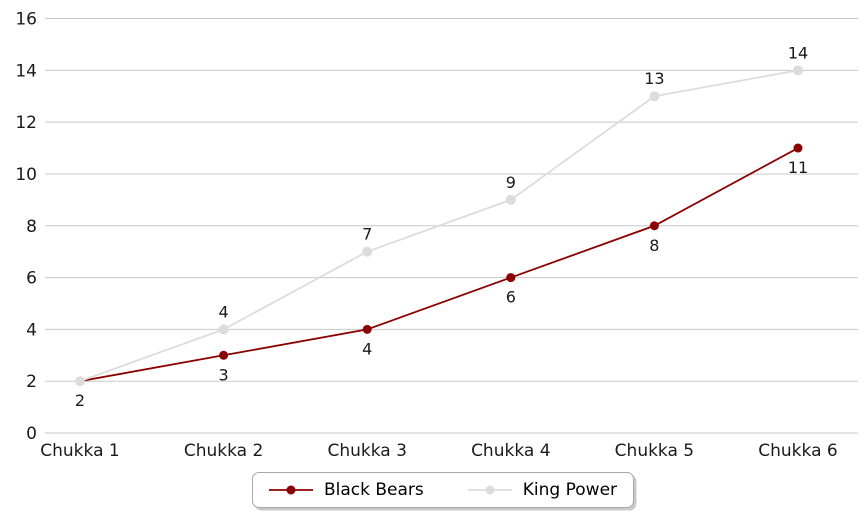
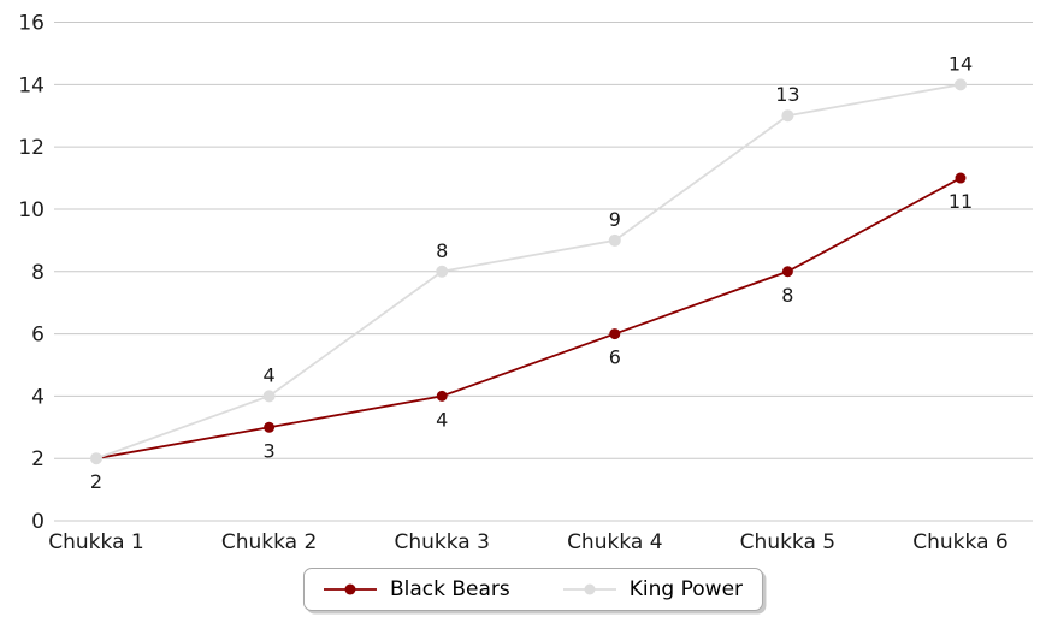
King Power/Chukka 3: 7 -> 8
